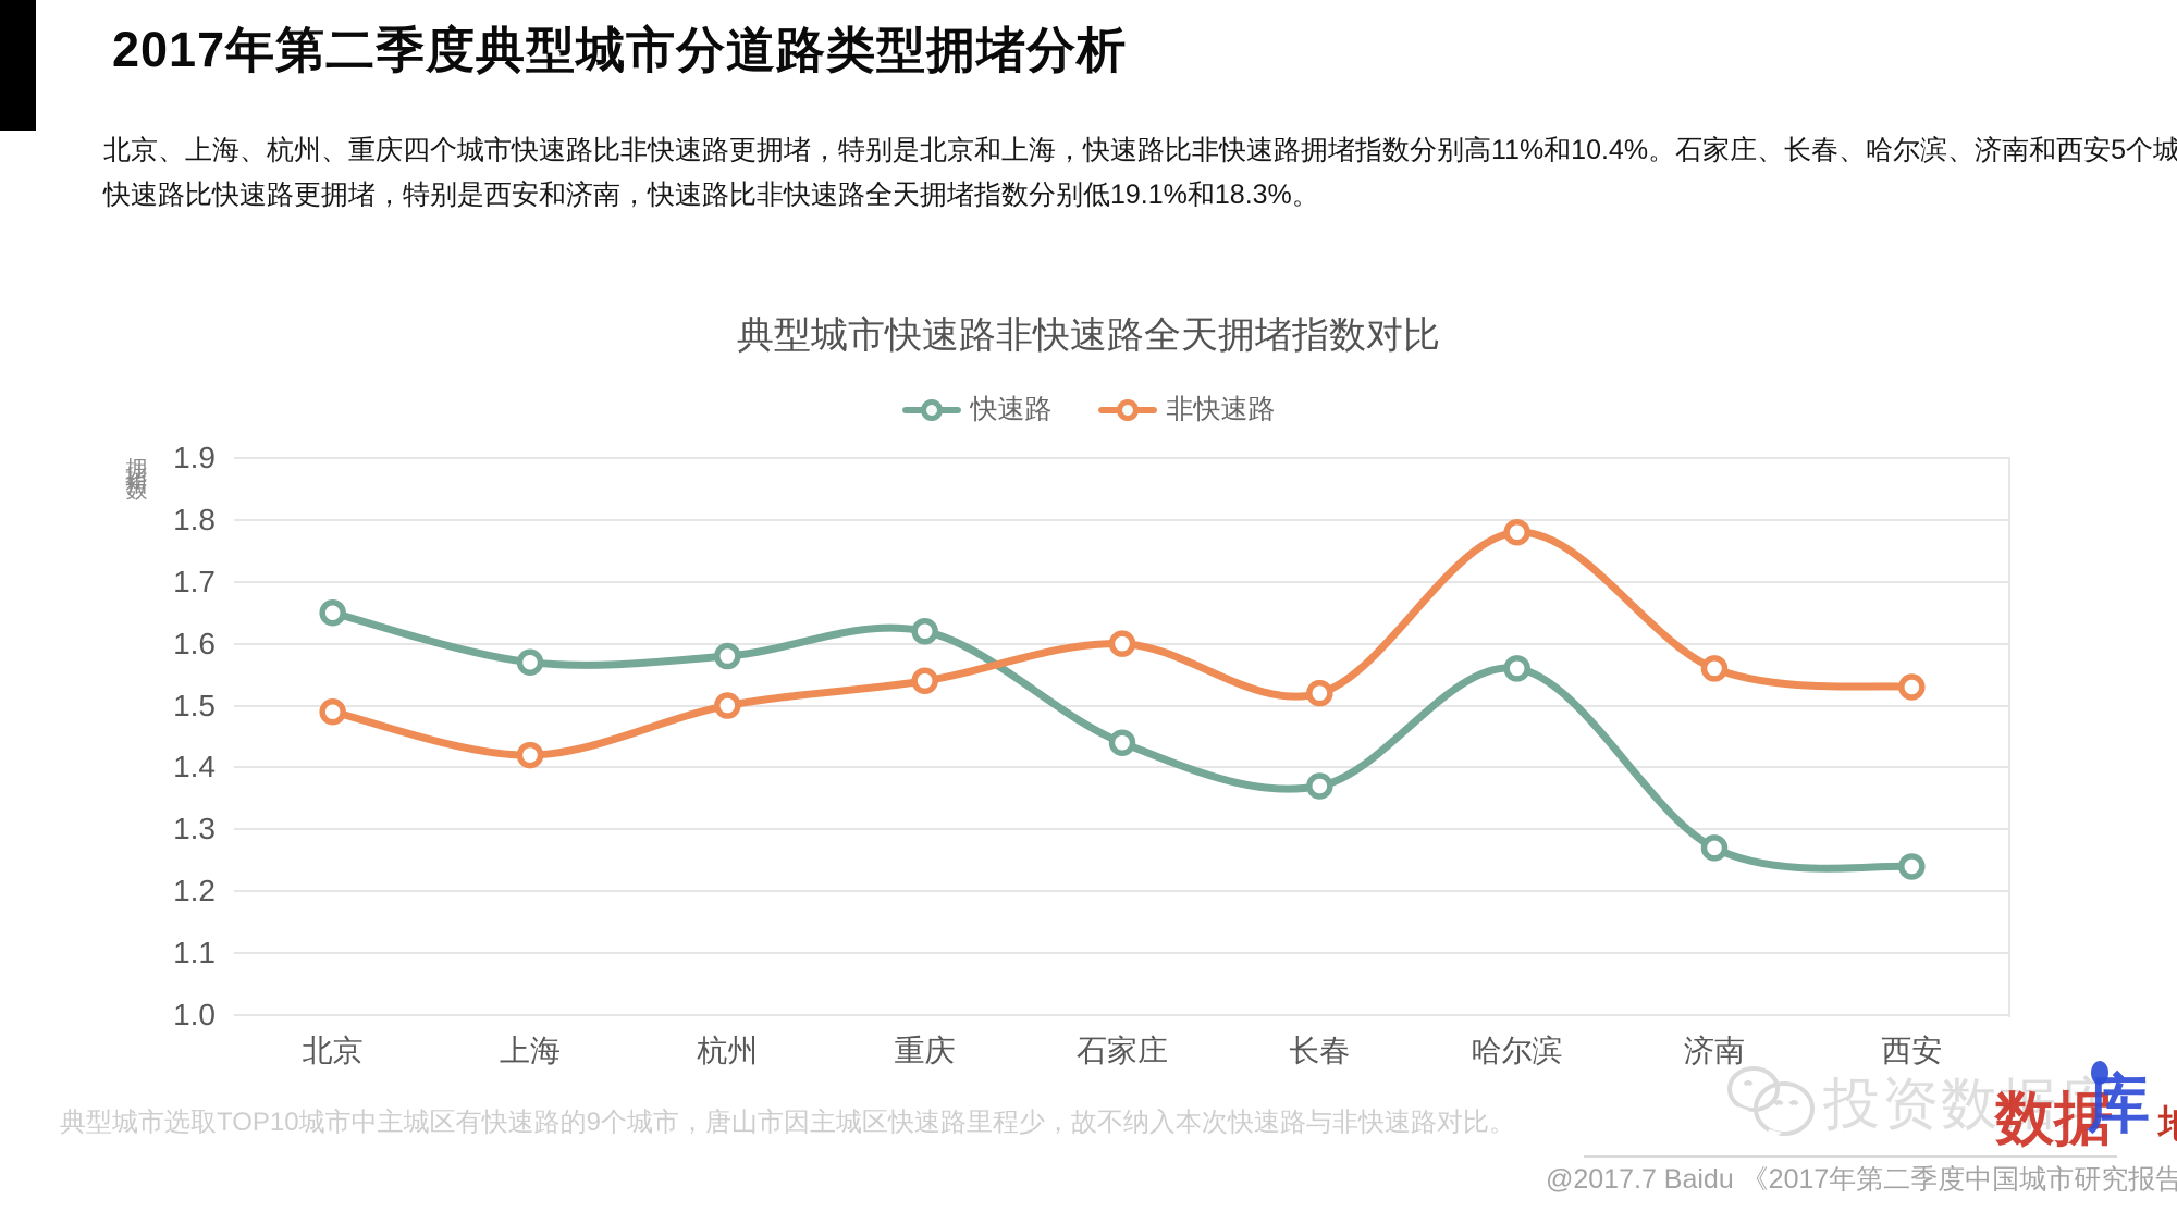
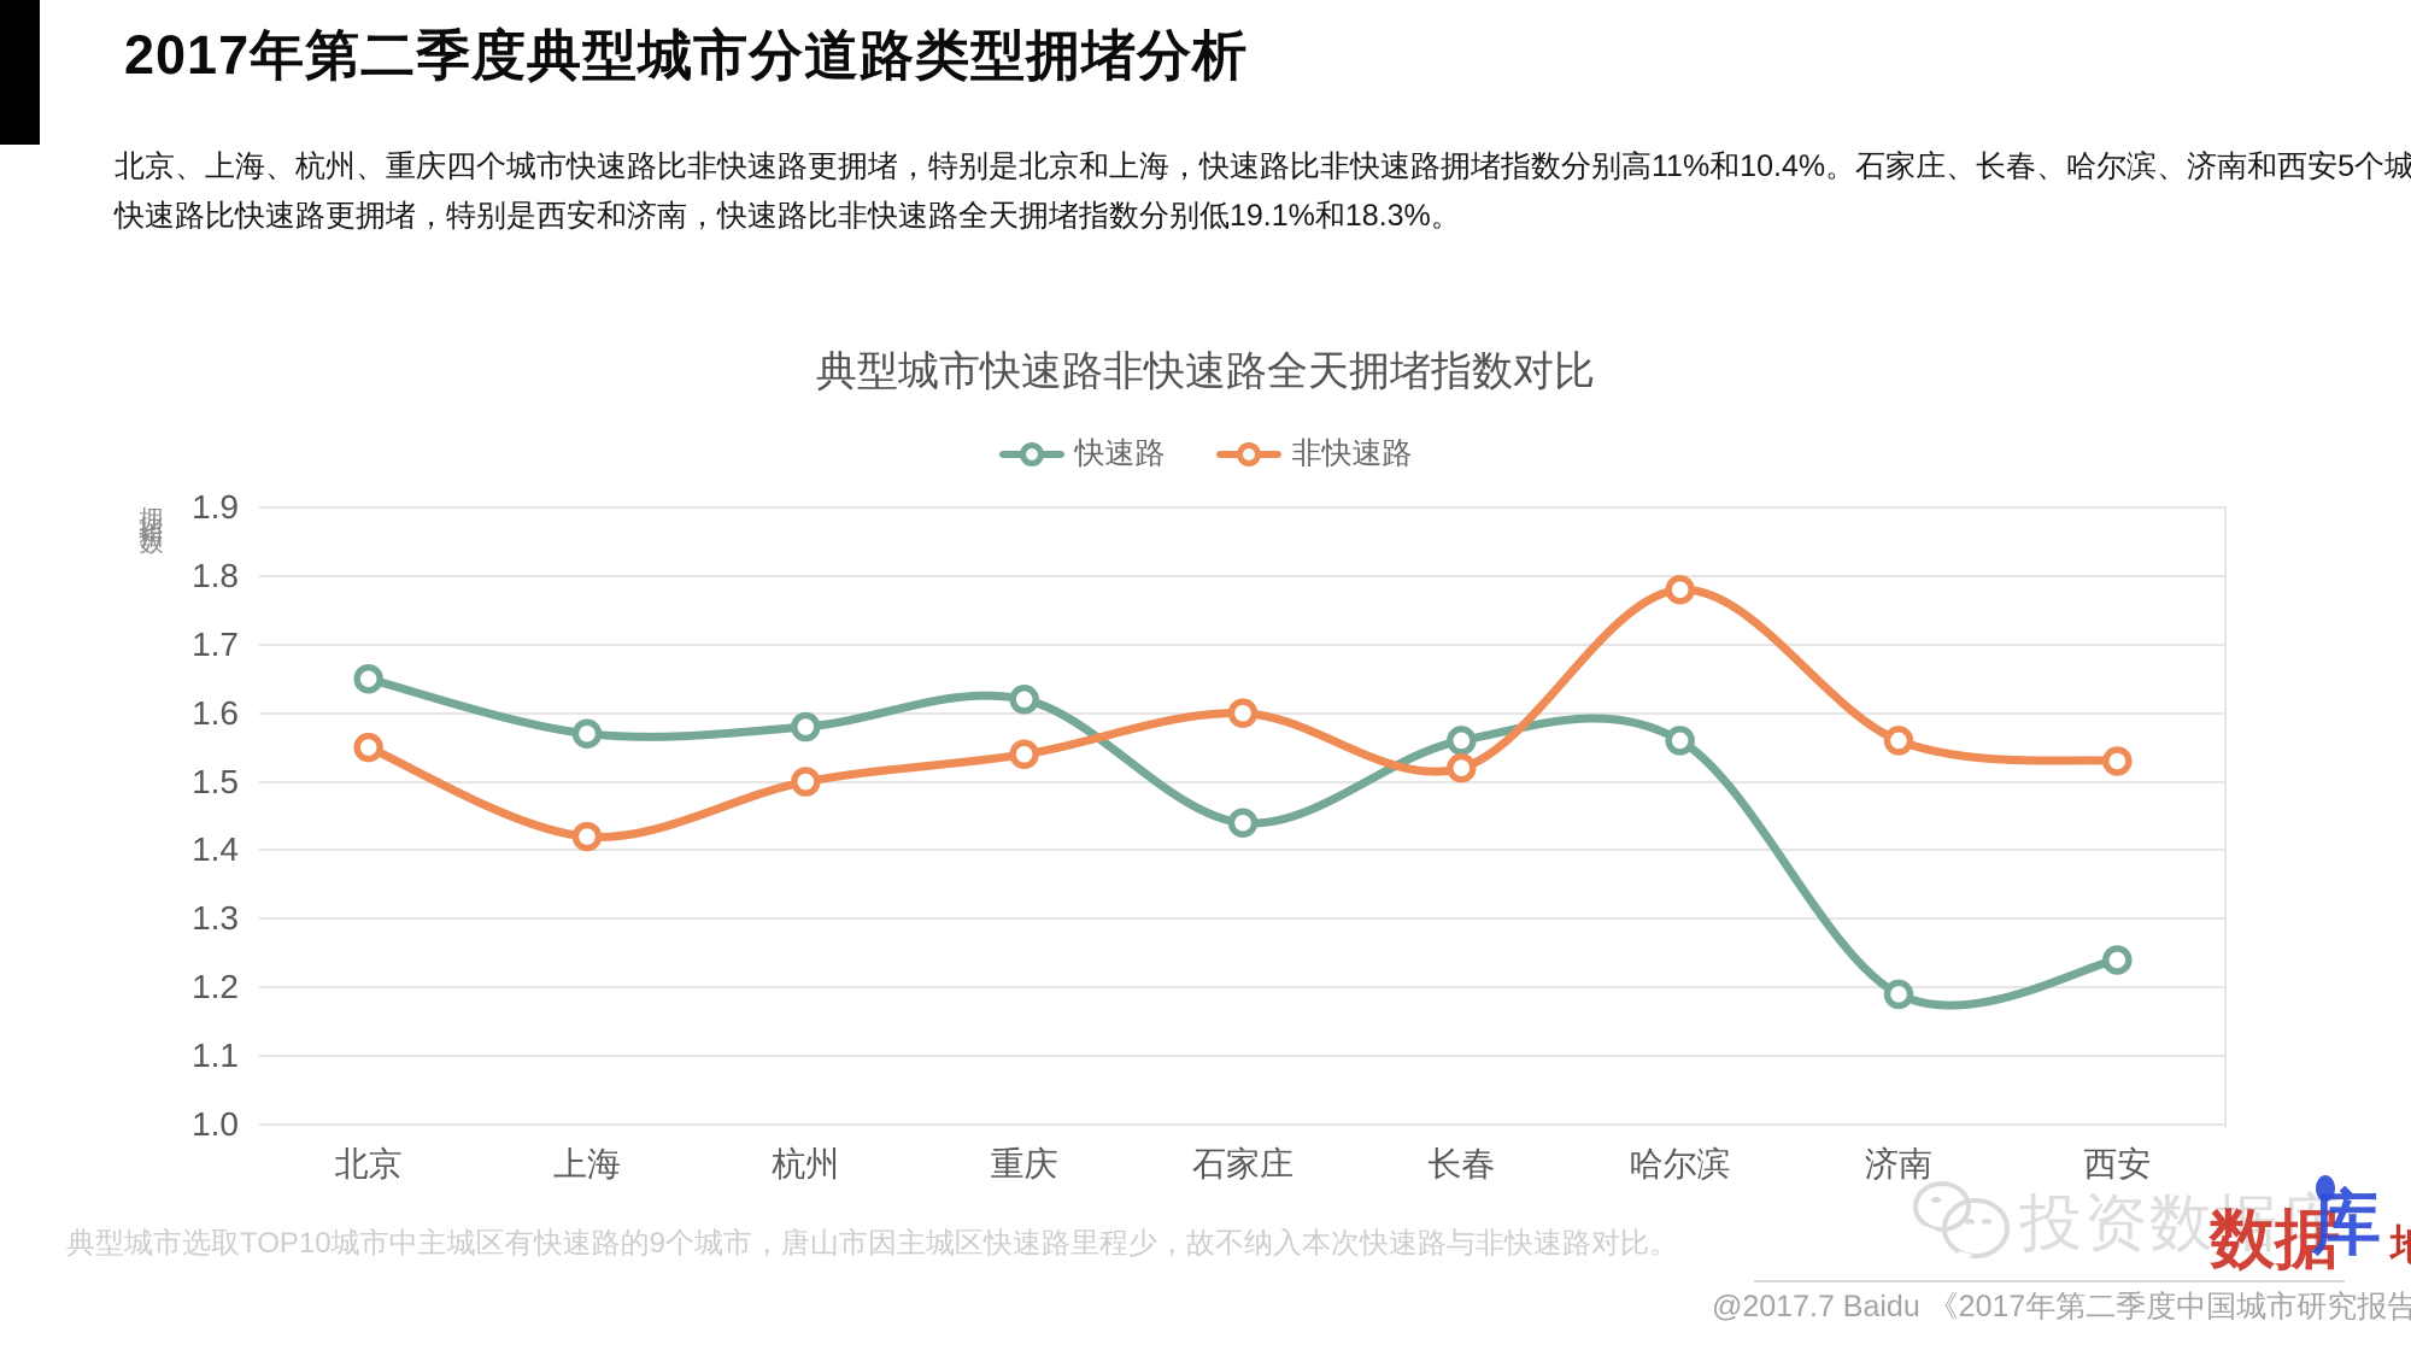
非快速路/北京: 1.49 -> 1.55
快速路/长春: 1.37 -> 1.56
快速路/济南: 1.27 -> 1.19
